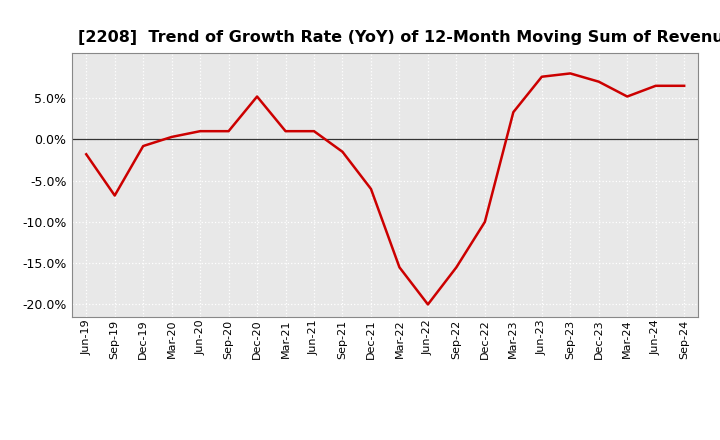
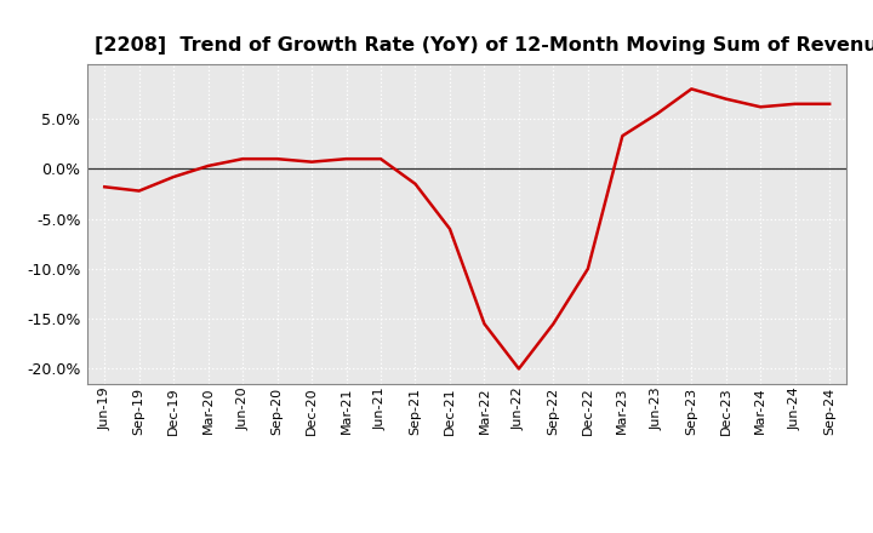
Sep-19: -6.8% -> -2.2%
Dec-20: 5.2% -> 0.7%
Jun-23: 7.6% -> 5.5%
Mar-24: 5.2% -> 6.2%
